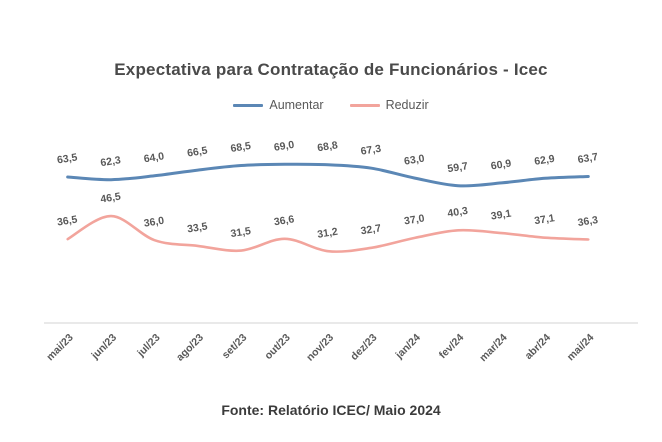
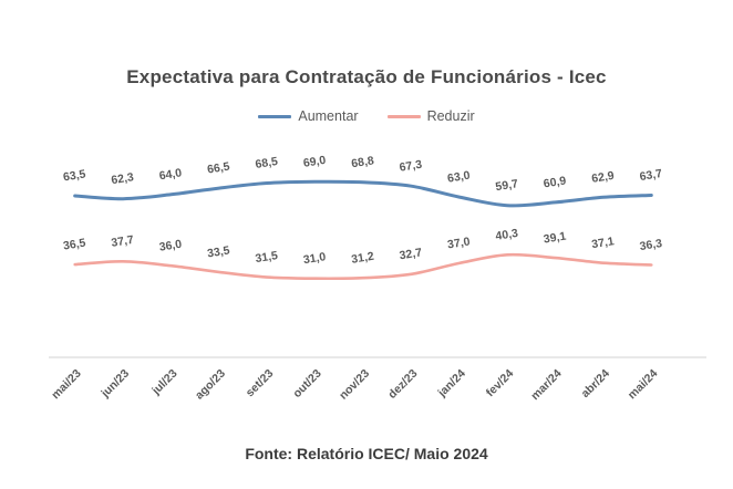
Reduzir/jun/23: 46,5 -> 37,7
Reduzir/out/23: 36,6 -> 31,0
